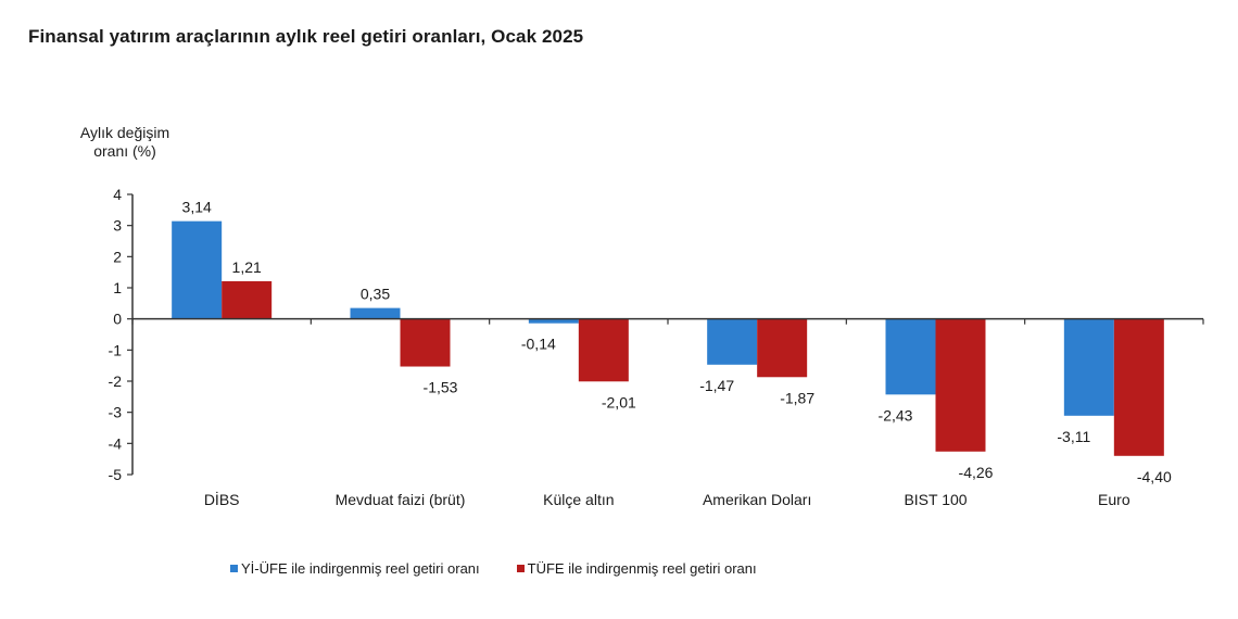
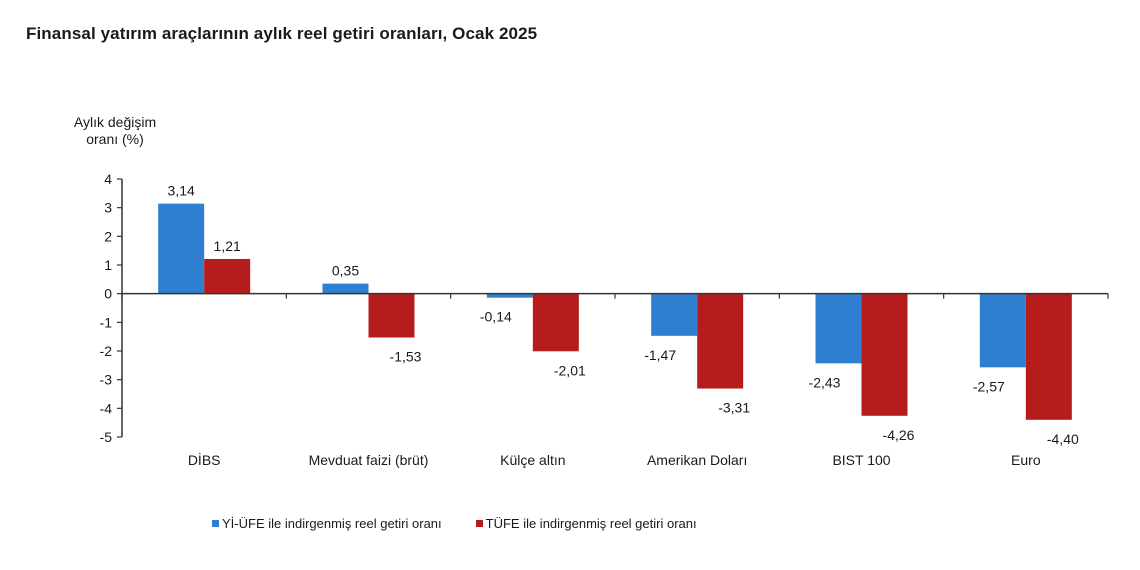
TÜFE ile indirgenmiş reel getiri oranı/Amerikan Doları: -1,87 -> -3,31
Yİ-ÜFE ile indirgenmiş reel getiri oranı/Euro: -3,11 -> -2,57
